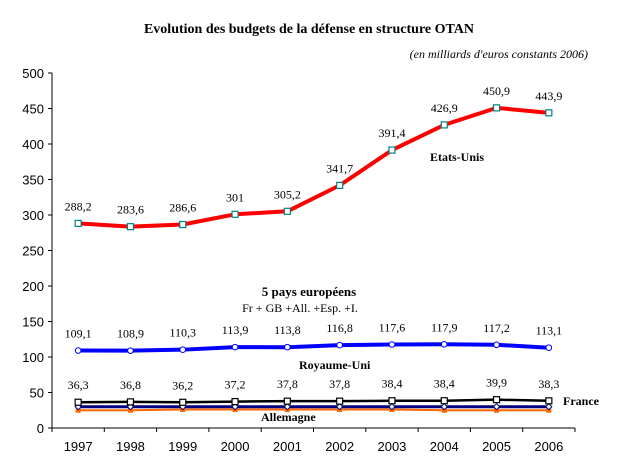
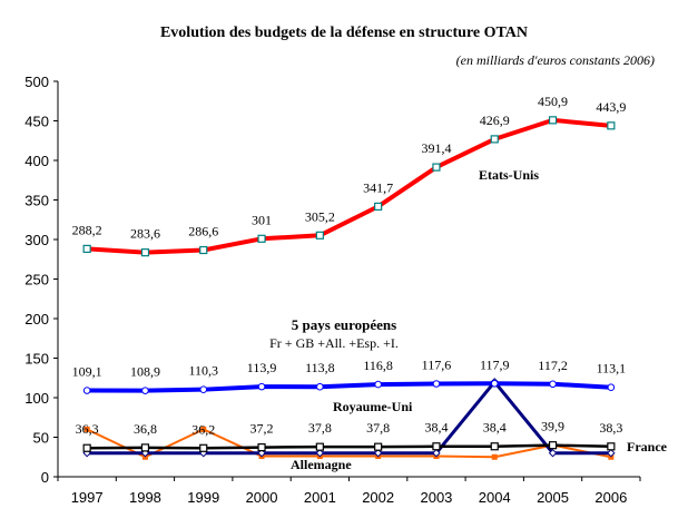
Allemagne/1997: 20 -> 60
Allemagne/1999: 30 -> 60
Royaume-Uni/2004: 30 -> 120
Allemagne/2005: 20 -> 40
